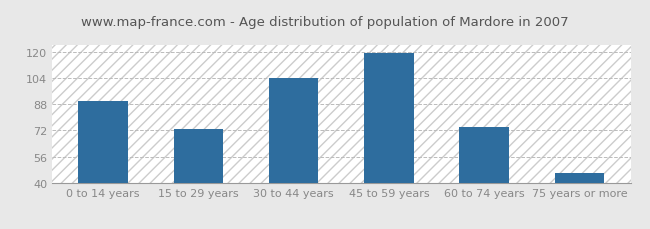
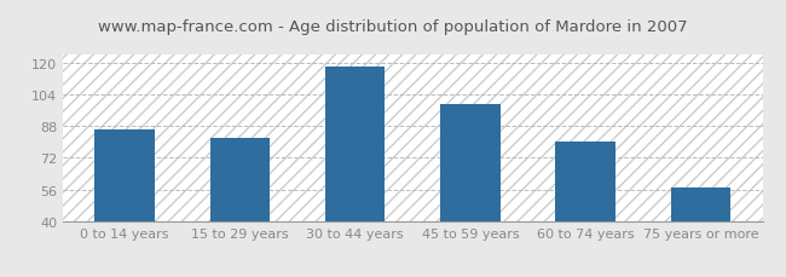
0 to 14 years: 90 -> 86
15 to 29 years: 73 -> 82
30 to 44 years: 104 -> 118
45 to 59 years: 119 -> 99
60 to 74 years: 74 -> 80
75 years or more: 46 -> 57
